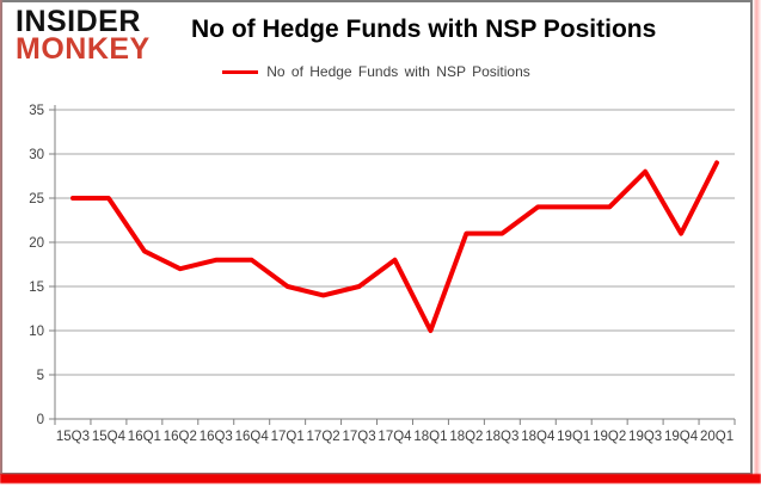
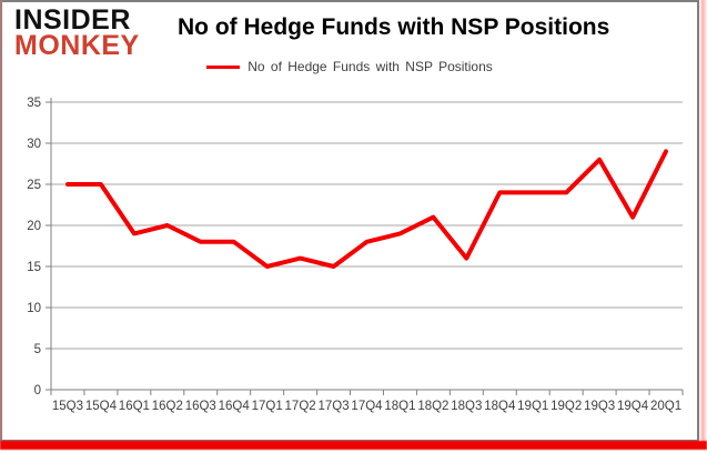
16Q2: 17 -> 20
17Q2: 14 -> 16
18Q1: 10 -> 19
18Q3: 21 -> 16
